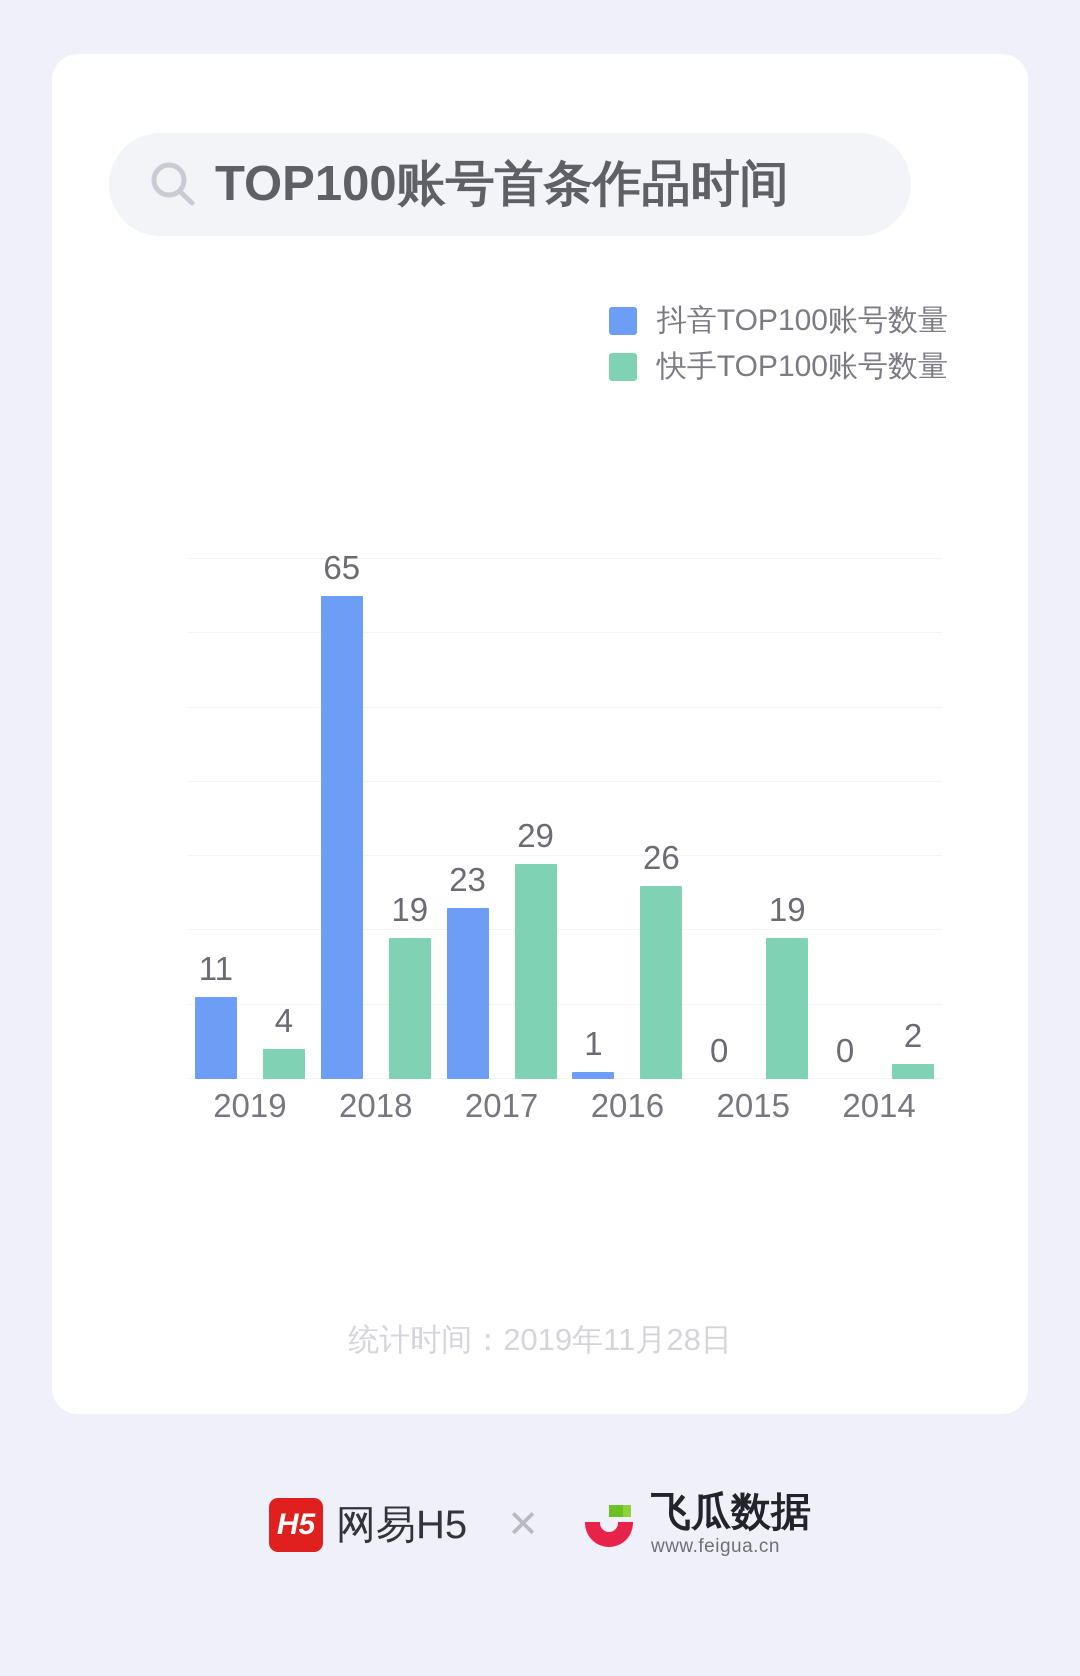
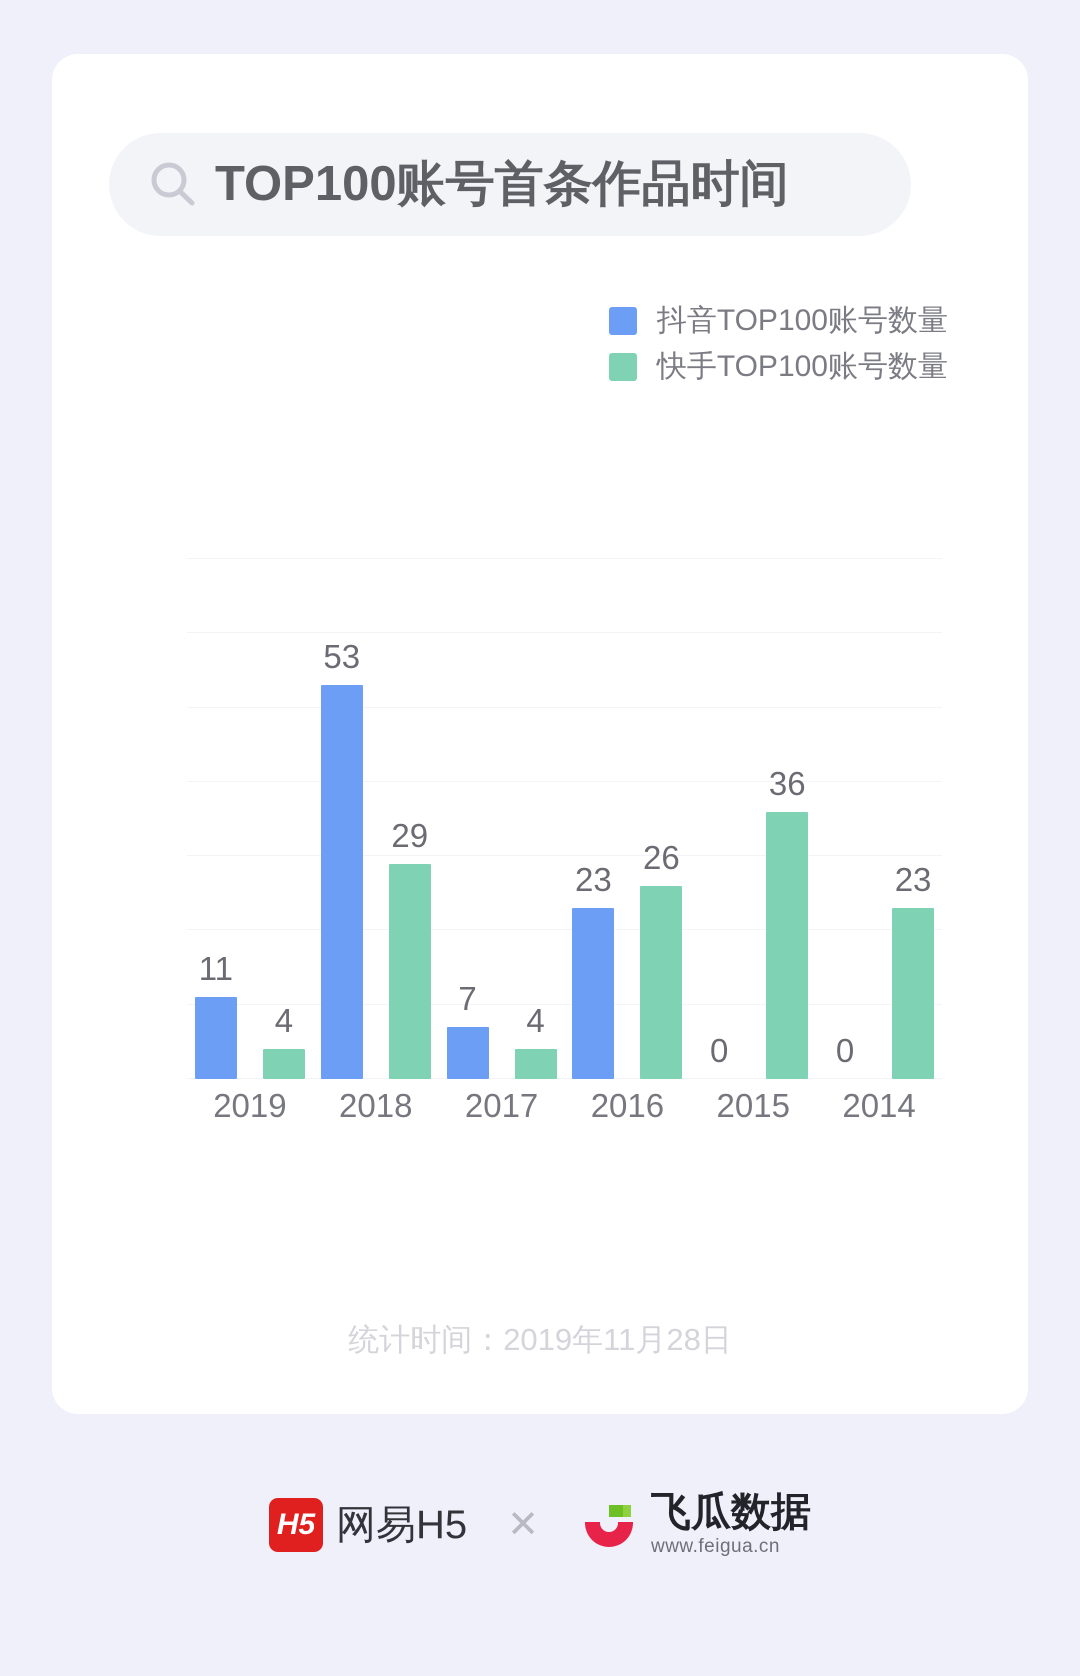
抖音TOP100账号数量/2018: 65 -> 53
快手TOP100账号数量/2018: 19 -> 29
抖音TOP100账号数量/2017: 23 -> 7
快手TOP100账号数量/2017: 29 -> 4
抖音TOP100账号数量/2016: 1 -> 23
快手TOP100账号数量/2015: 19 -> 36
快手TOP100账号数量/2014: 2 -> 23
